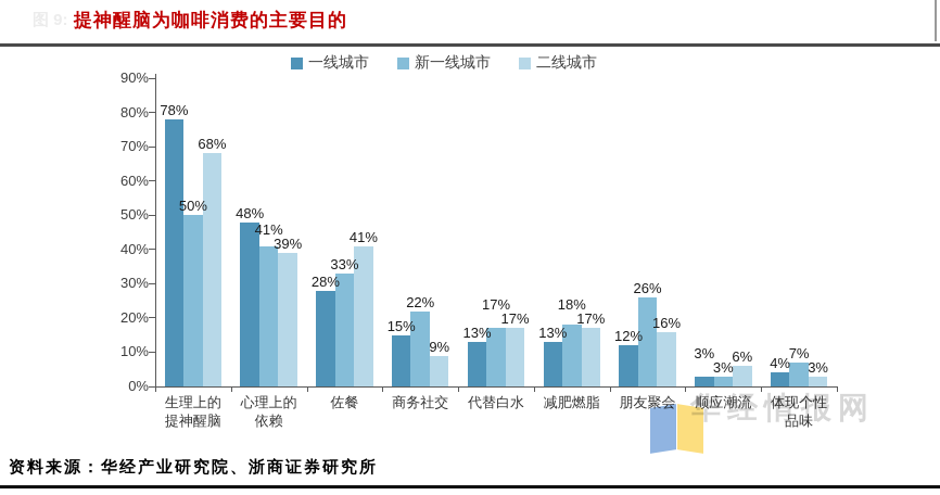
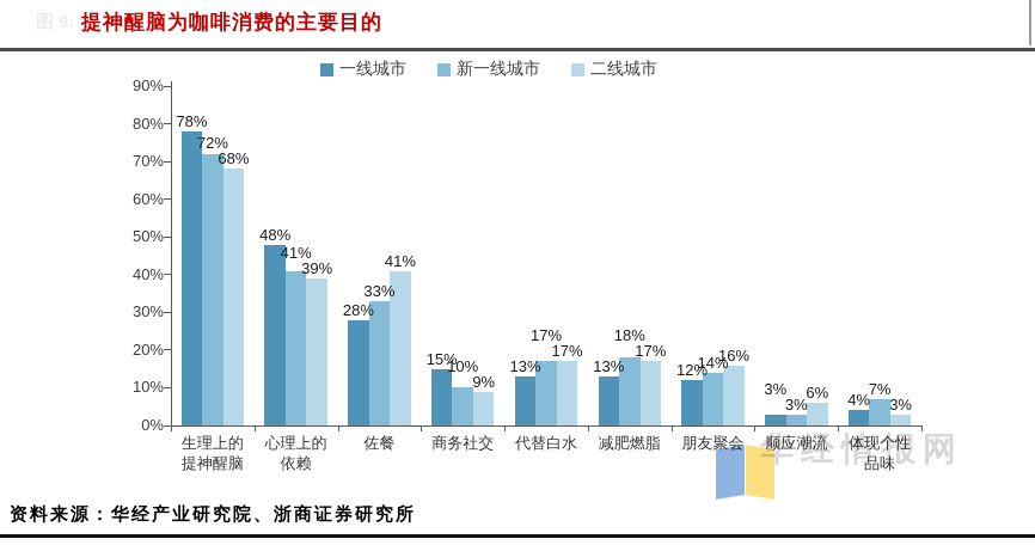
新一线城市/生理上的 提神醒脑: 50% -> 72%
新一线城市/商务社交: 22% -> 10%
新一线城市/朋友聚会: 26% -> 14%
